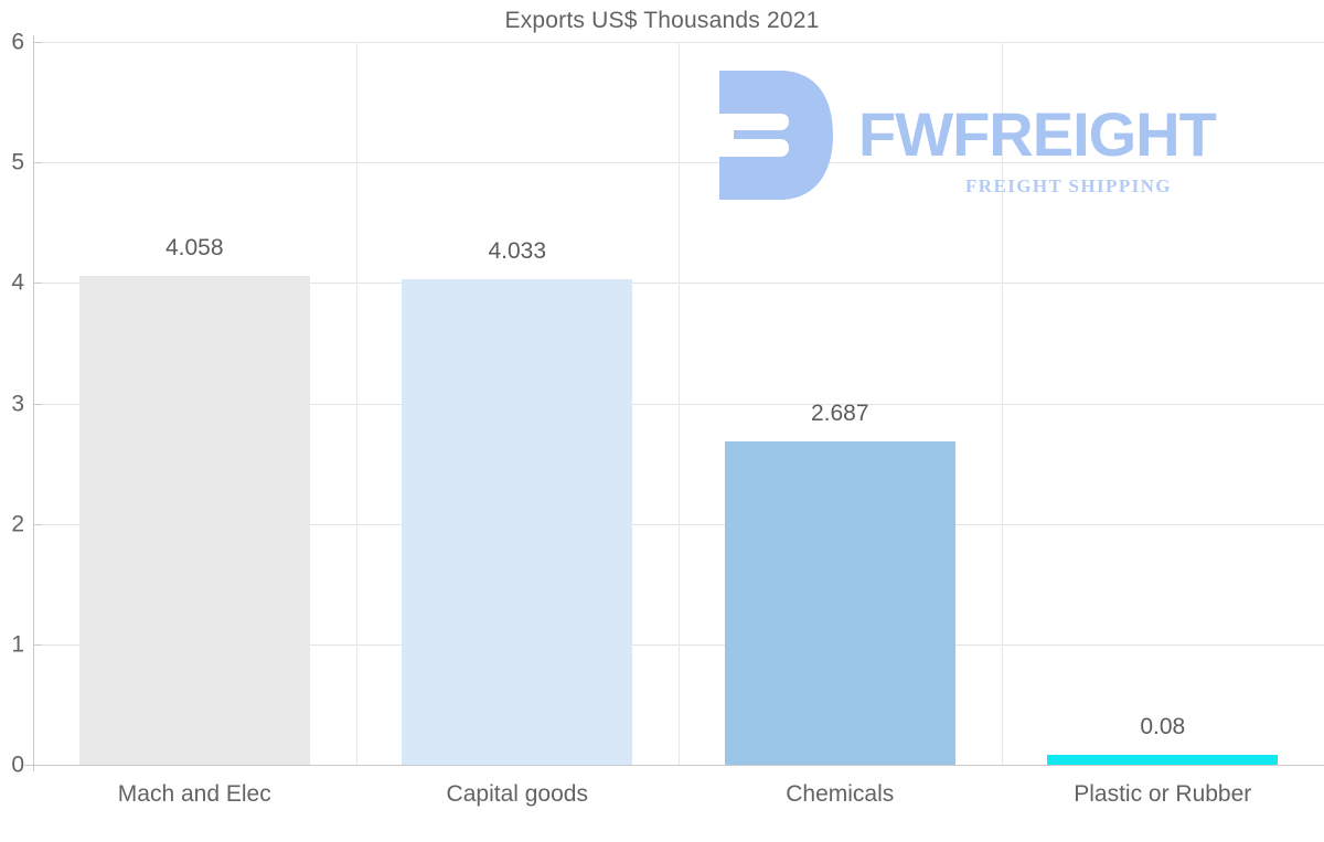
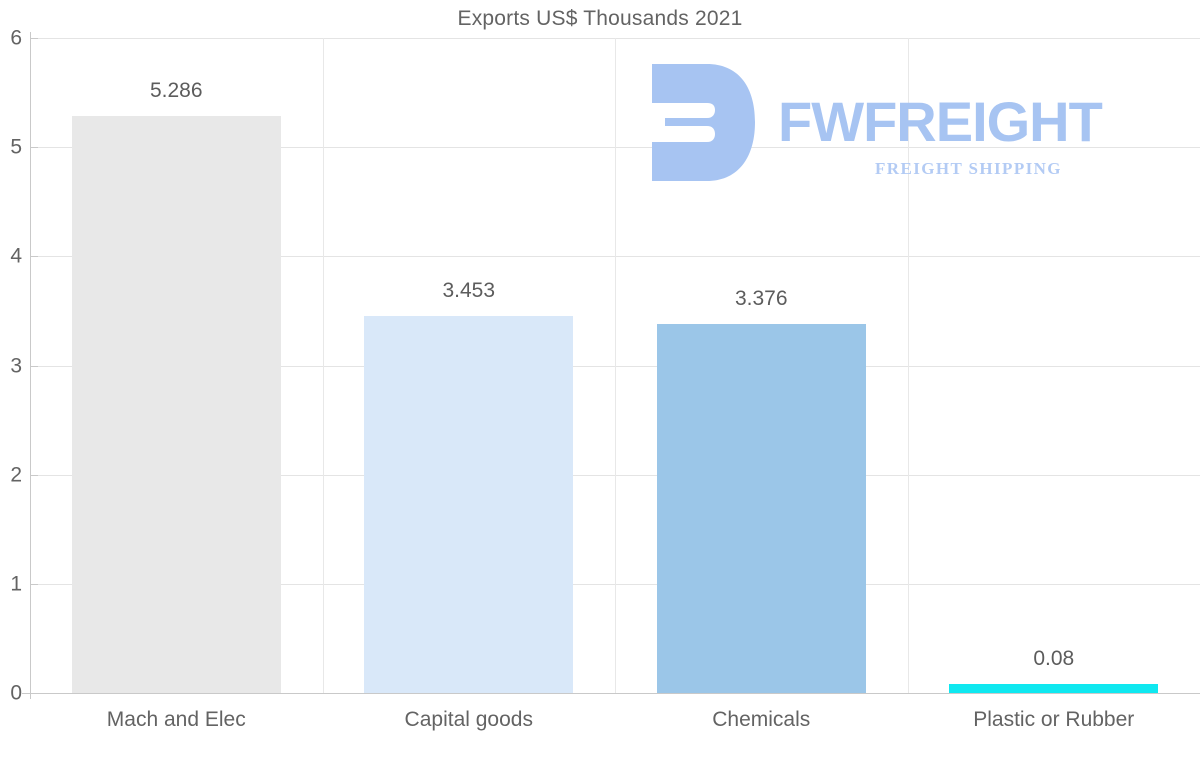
Mach and Elec: 4.058 -> 5.286
Capital goods: 4.033 -> 3.453
Chemicals: 2.687 -> 3.376
